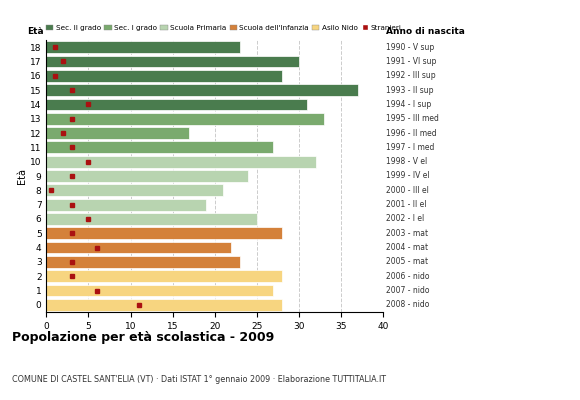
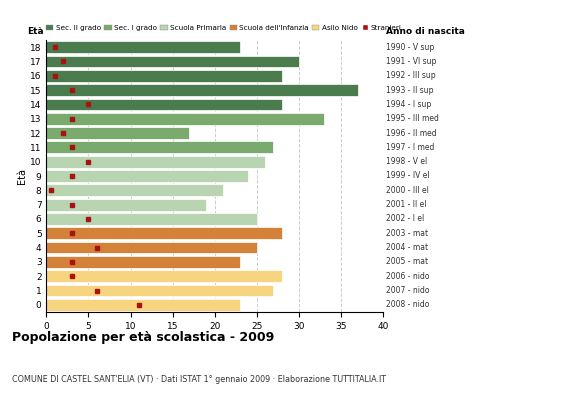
14: 31 -> 28
10: 32 -> 26
4: 22 -> 25
0: 28 -> 23
